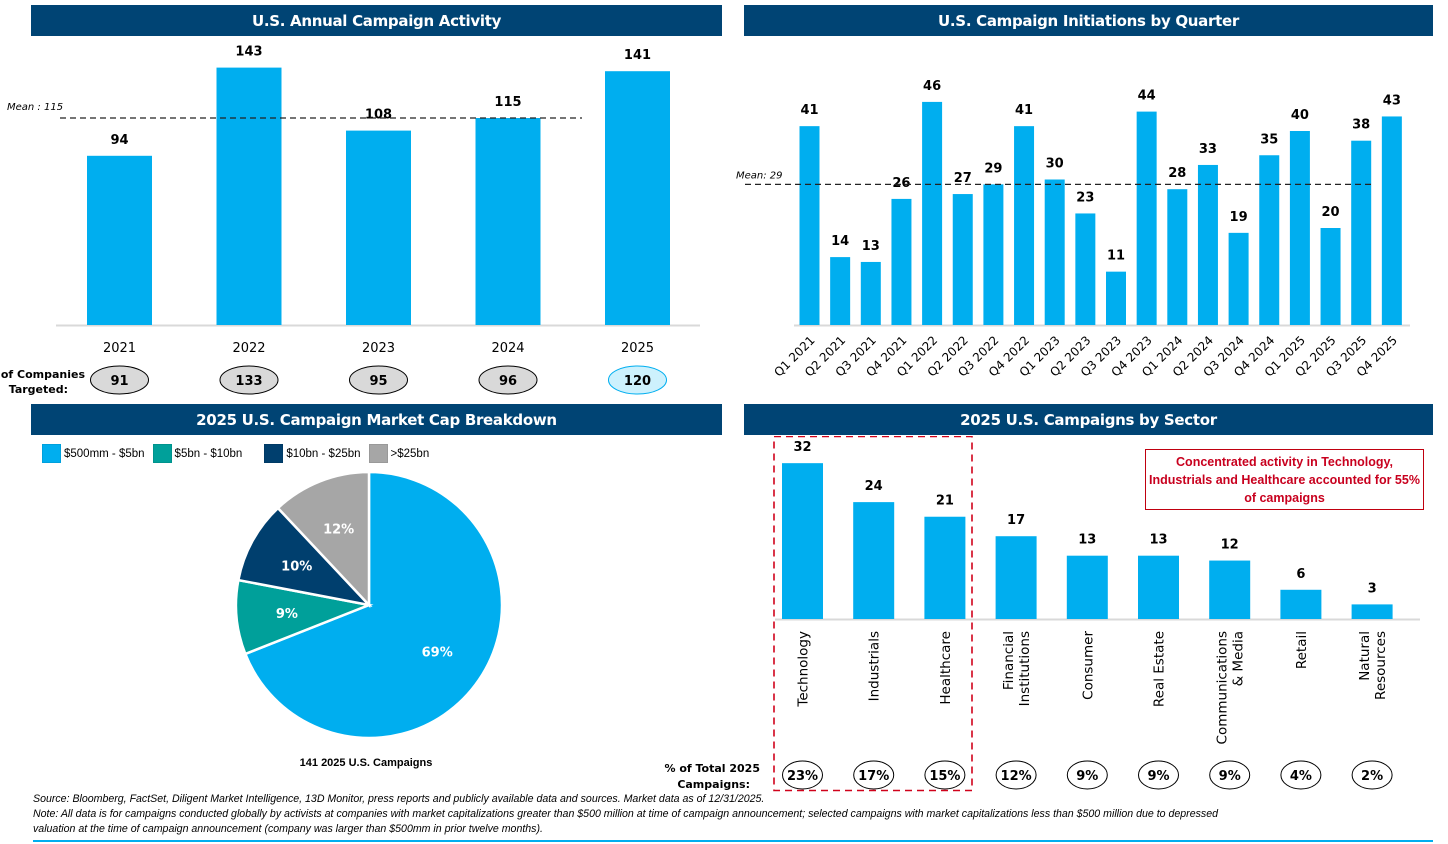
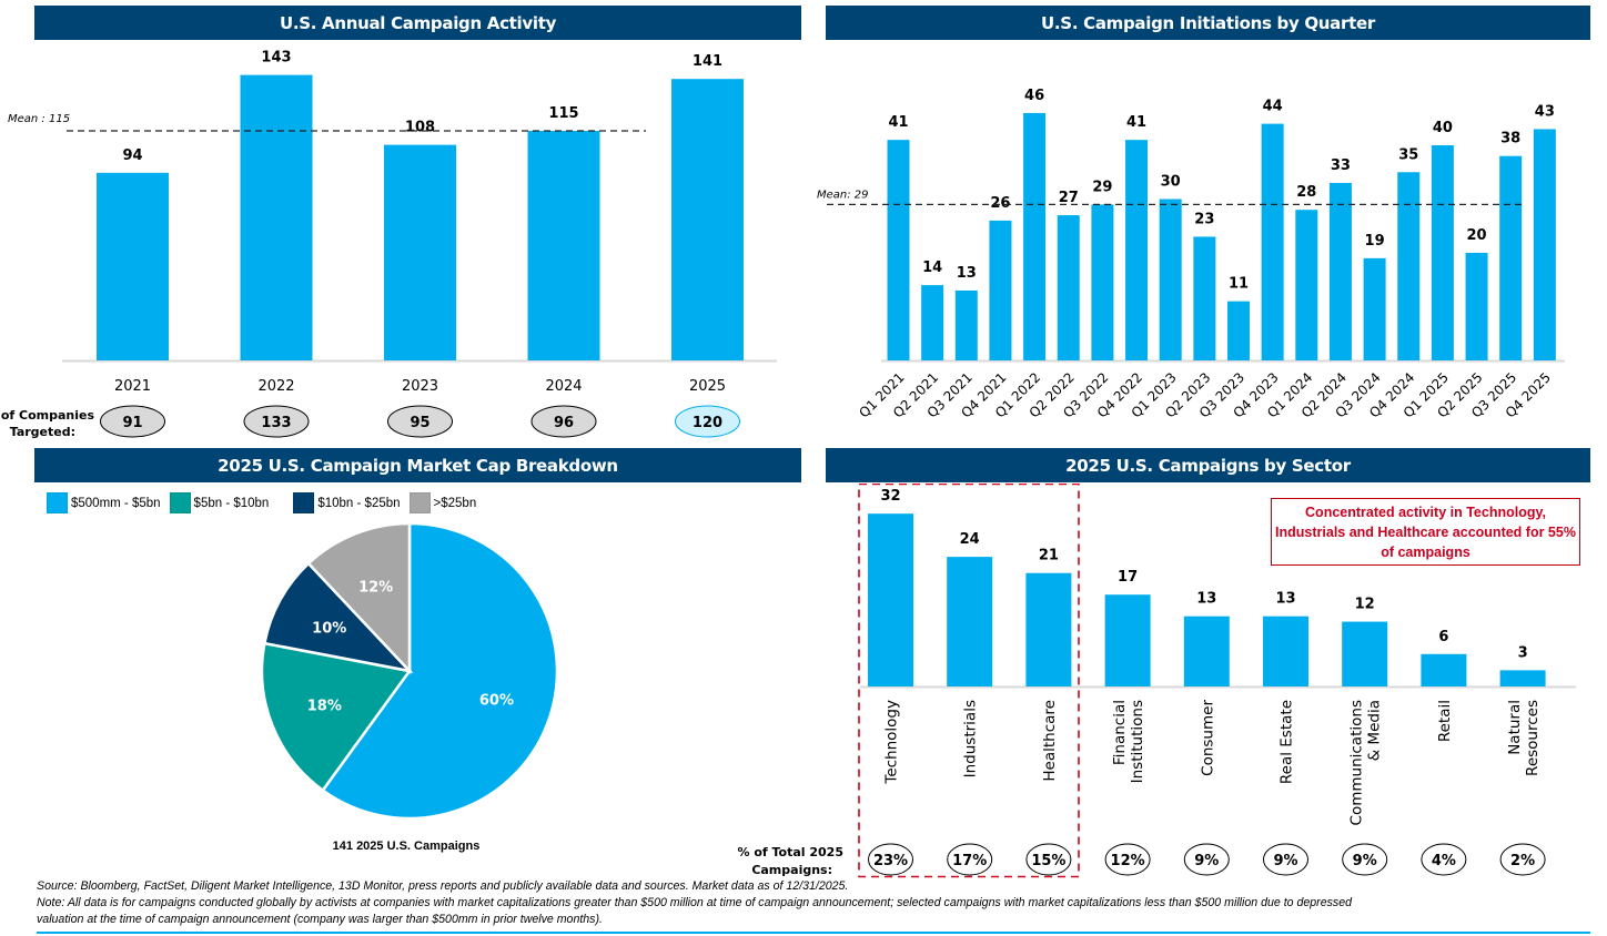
2025 U.S. Campaign Market Cap Breakdown/$500mm - $5bn: 69% -> 60%
2025 U.S. Campaign Market Cap Breakdown/$5bn - $10bn: 9% -> 18%
